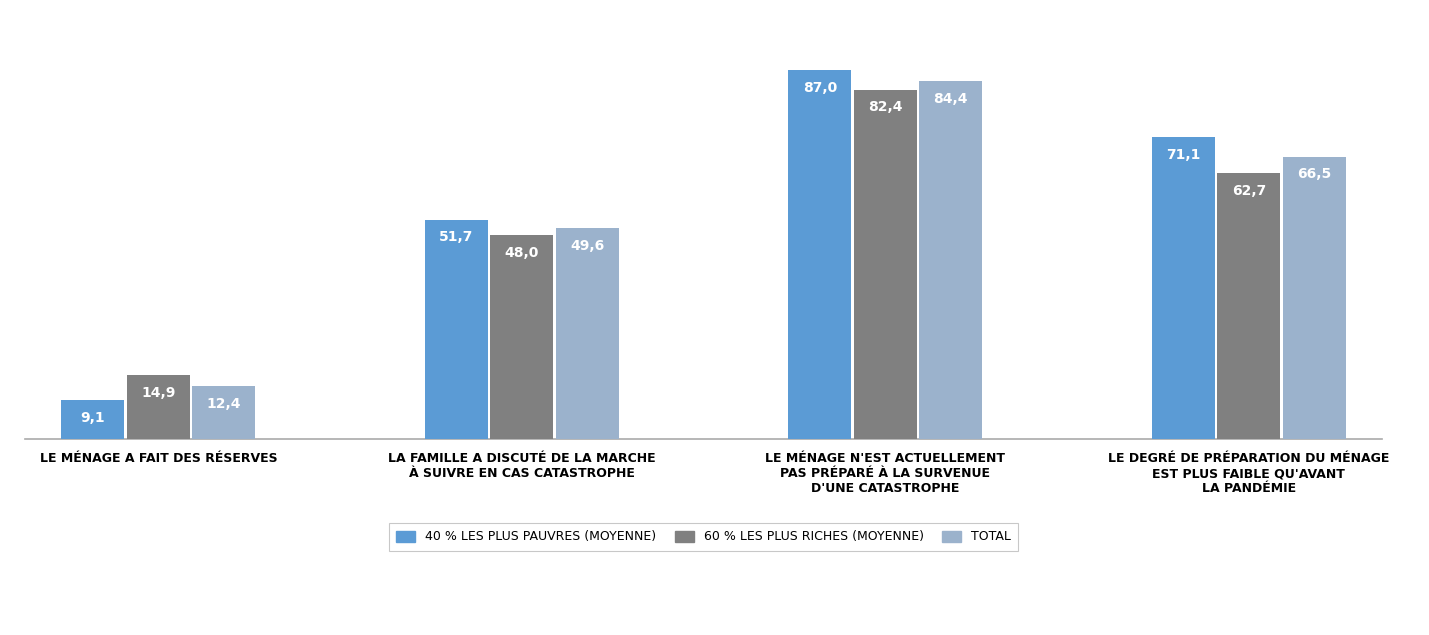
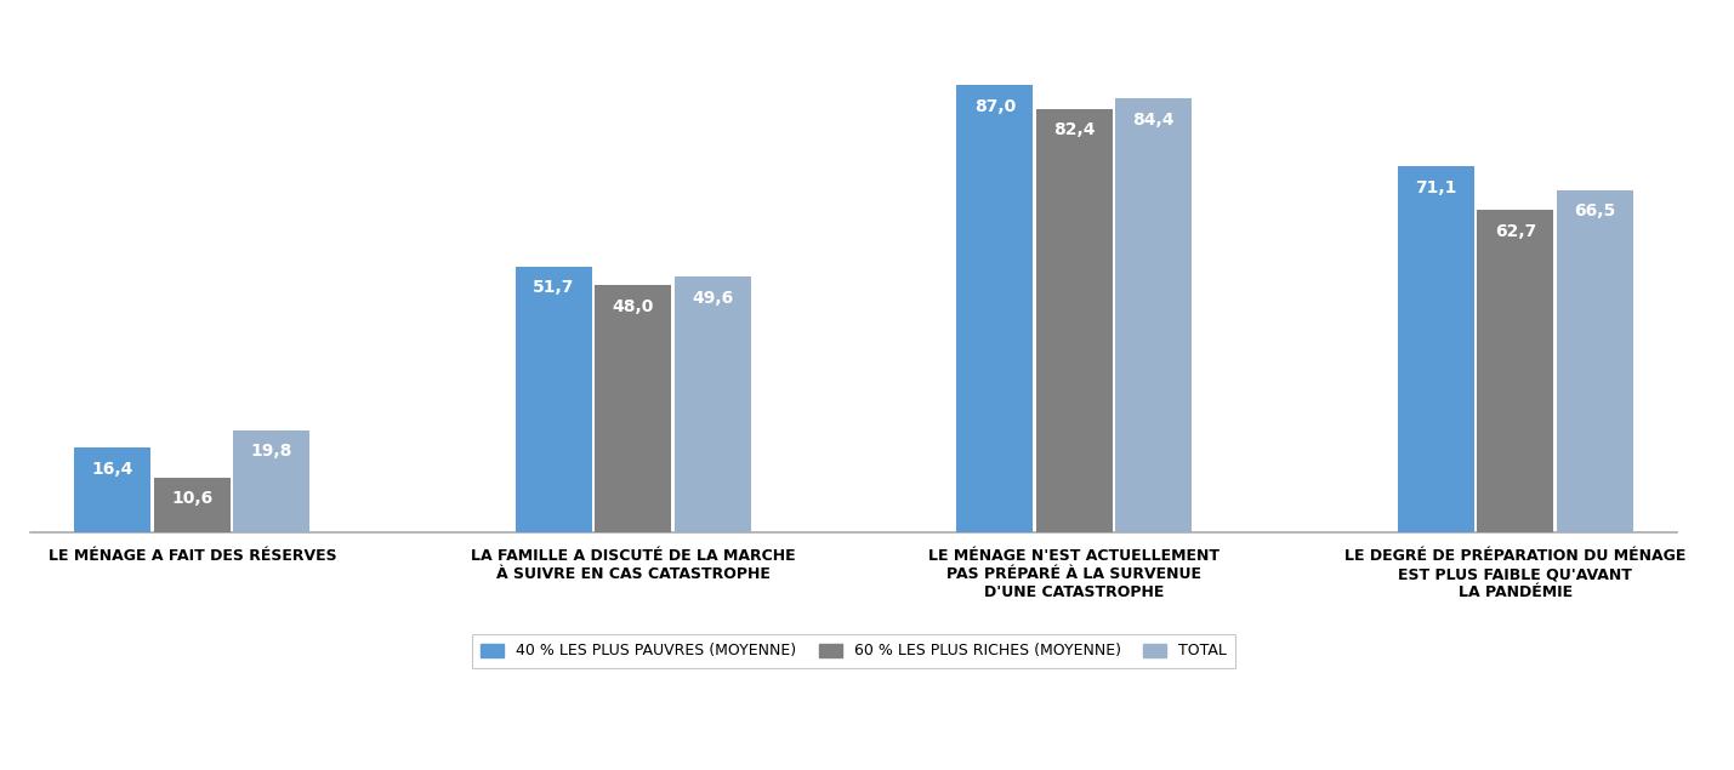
40 % LES PLUS PAUVRES (MOYENNE)/LE MÉNAGE A FAIT DES RÉSERVES: 9,1 -> 16,4
60 % LES PLUS RICHES (MOYENNE)/LE MÉNAGE A FAIT DES RÉSERVES: 14,9 -> 10,6
TOTAL/LE MÉNAGE A FAIT DES RÉSERVES: 12,4 -> 19,8
